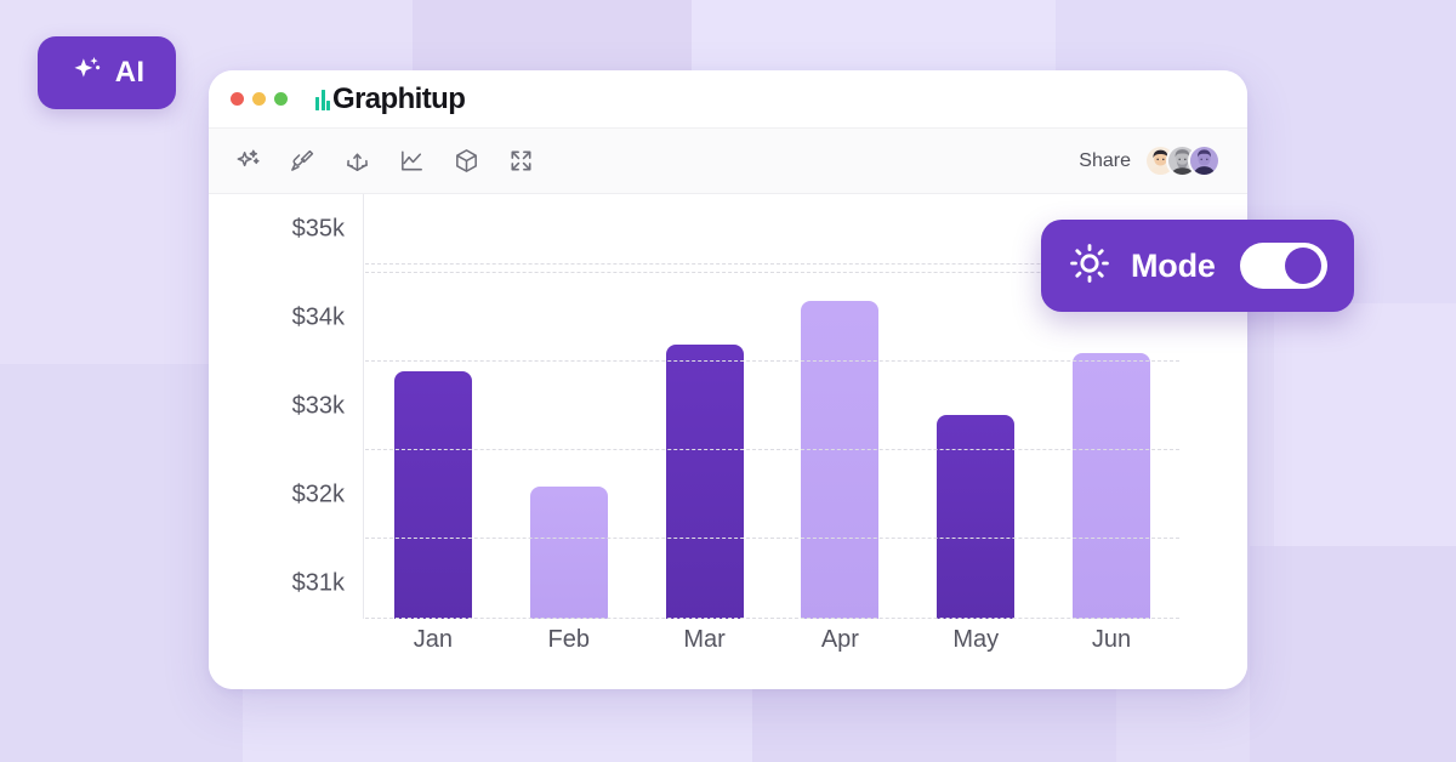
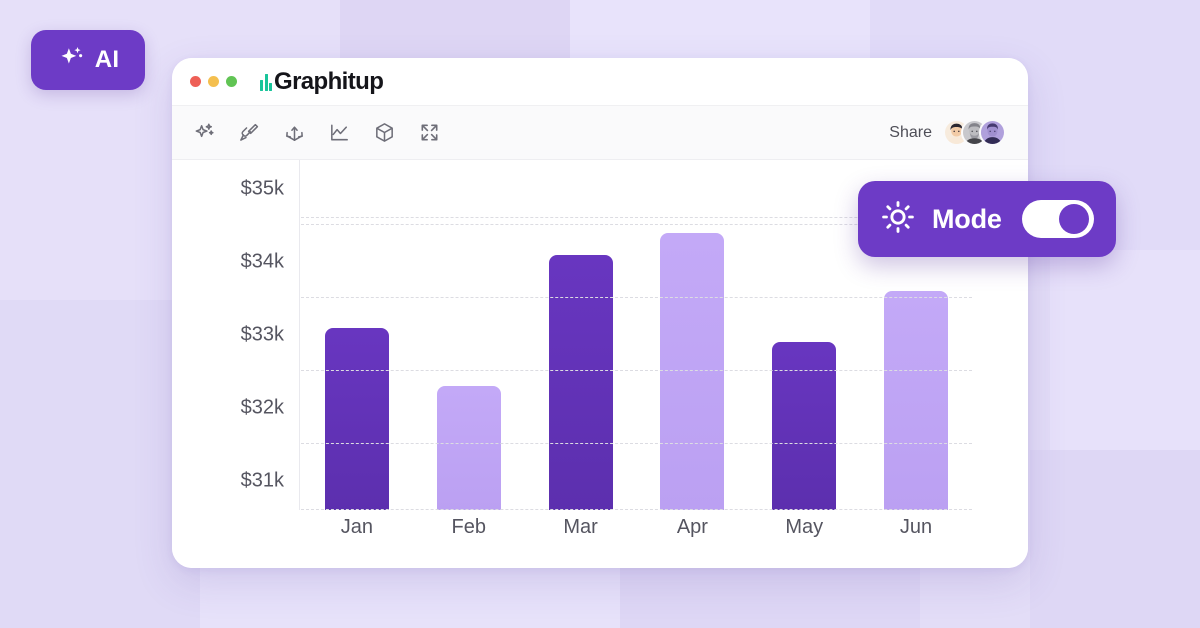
Jan: $33.4k -> $33.1k
Feb: $32.1k -> $32.3k
Mar: $33.7k -> $34.1k
Apr: $34.2k -> $34.4k
